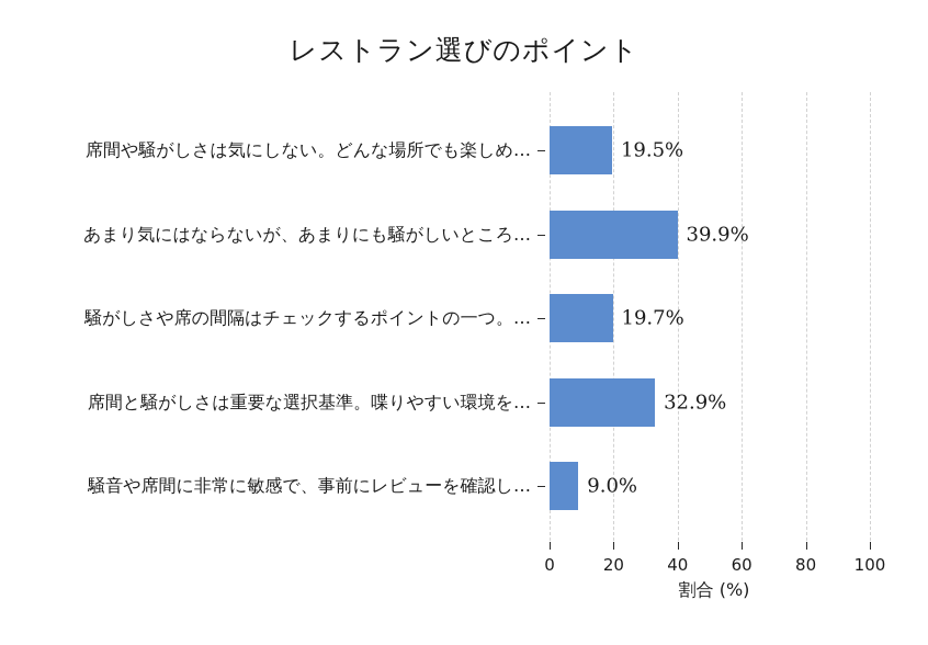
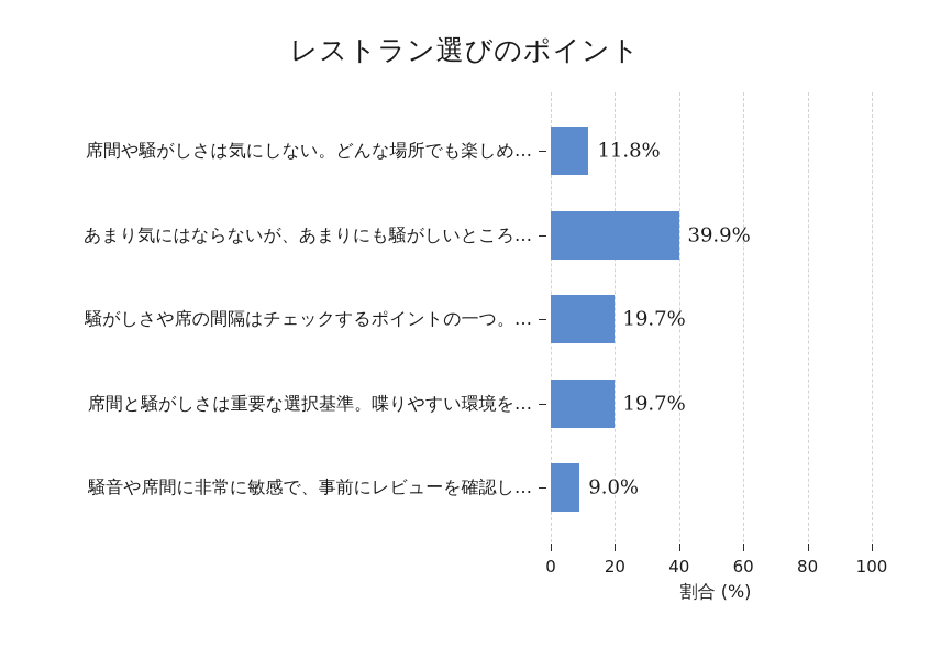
席間や騒がしさは気にしない。どんな場所でも楽しめ…: 19.5% -> 11.8%
席間と騒がしさは重要な選択基準。喋りやすい環境を…: 32.9% -> 19.7%
